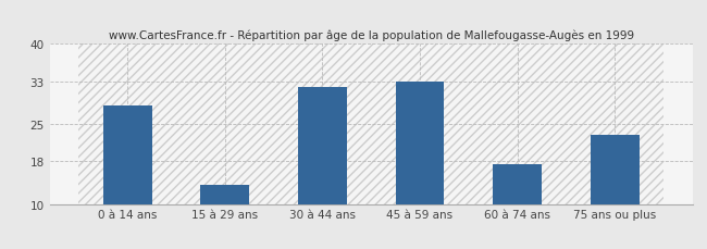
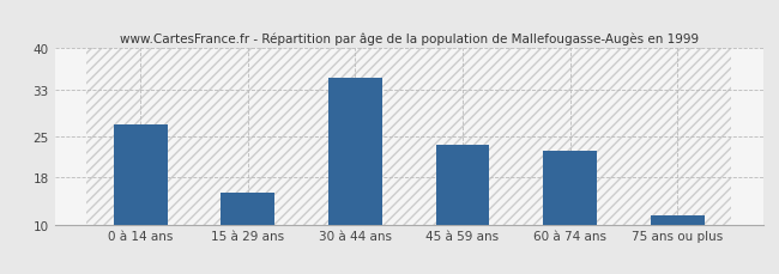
0 à 14 ans: 28.5 -> 27.0
15 à 29 ans: 13.5 -> 15.5
30 à 44 ans: 32.0 -> 35.0
45 à 59 ans: 33.0 -> 23.5
60 à 74 ans: 17.5 -> 22.5
75 ans ou plus: 23.0 -> 11.5
